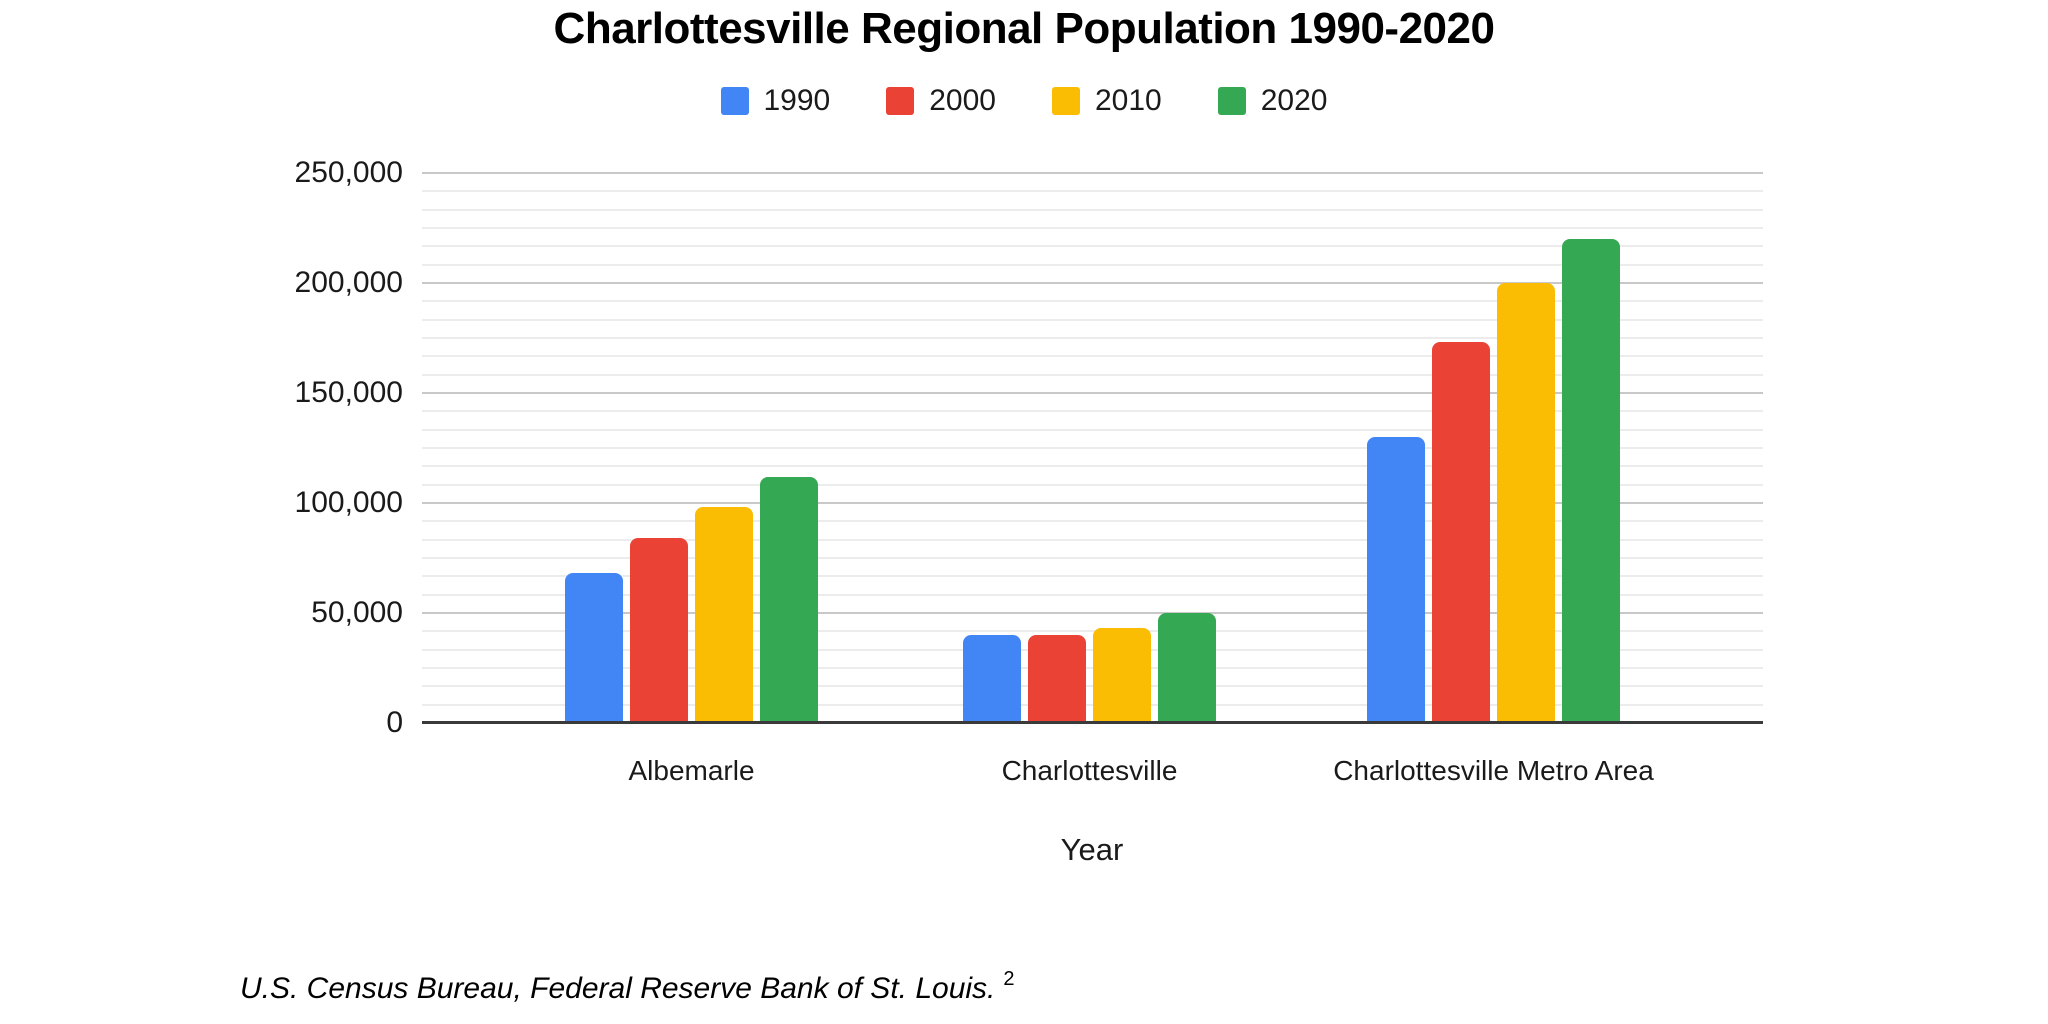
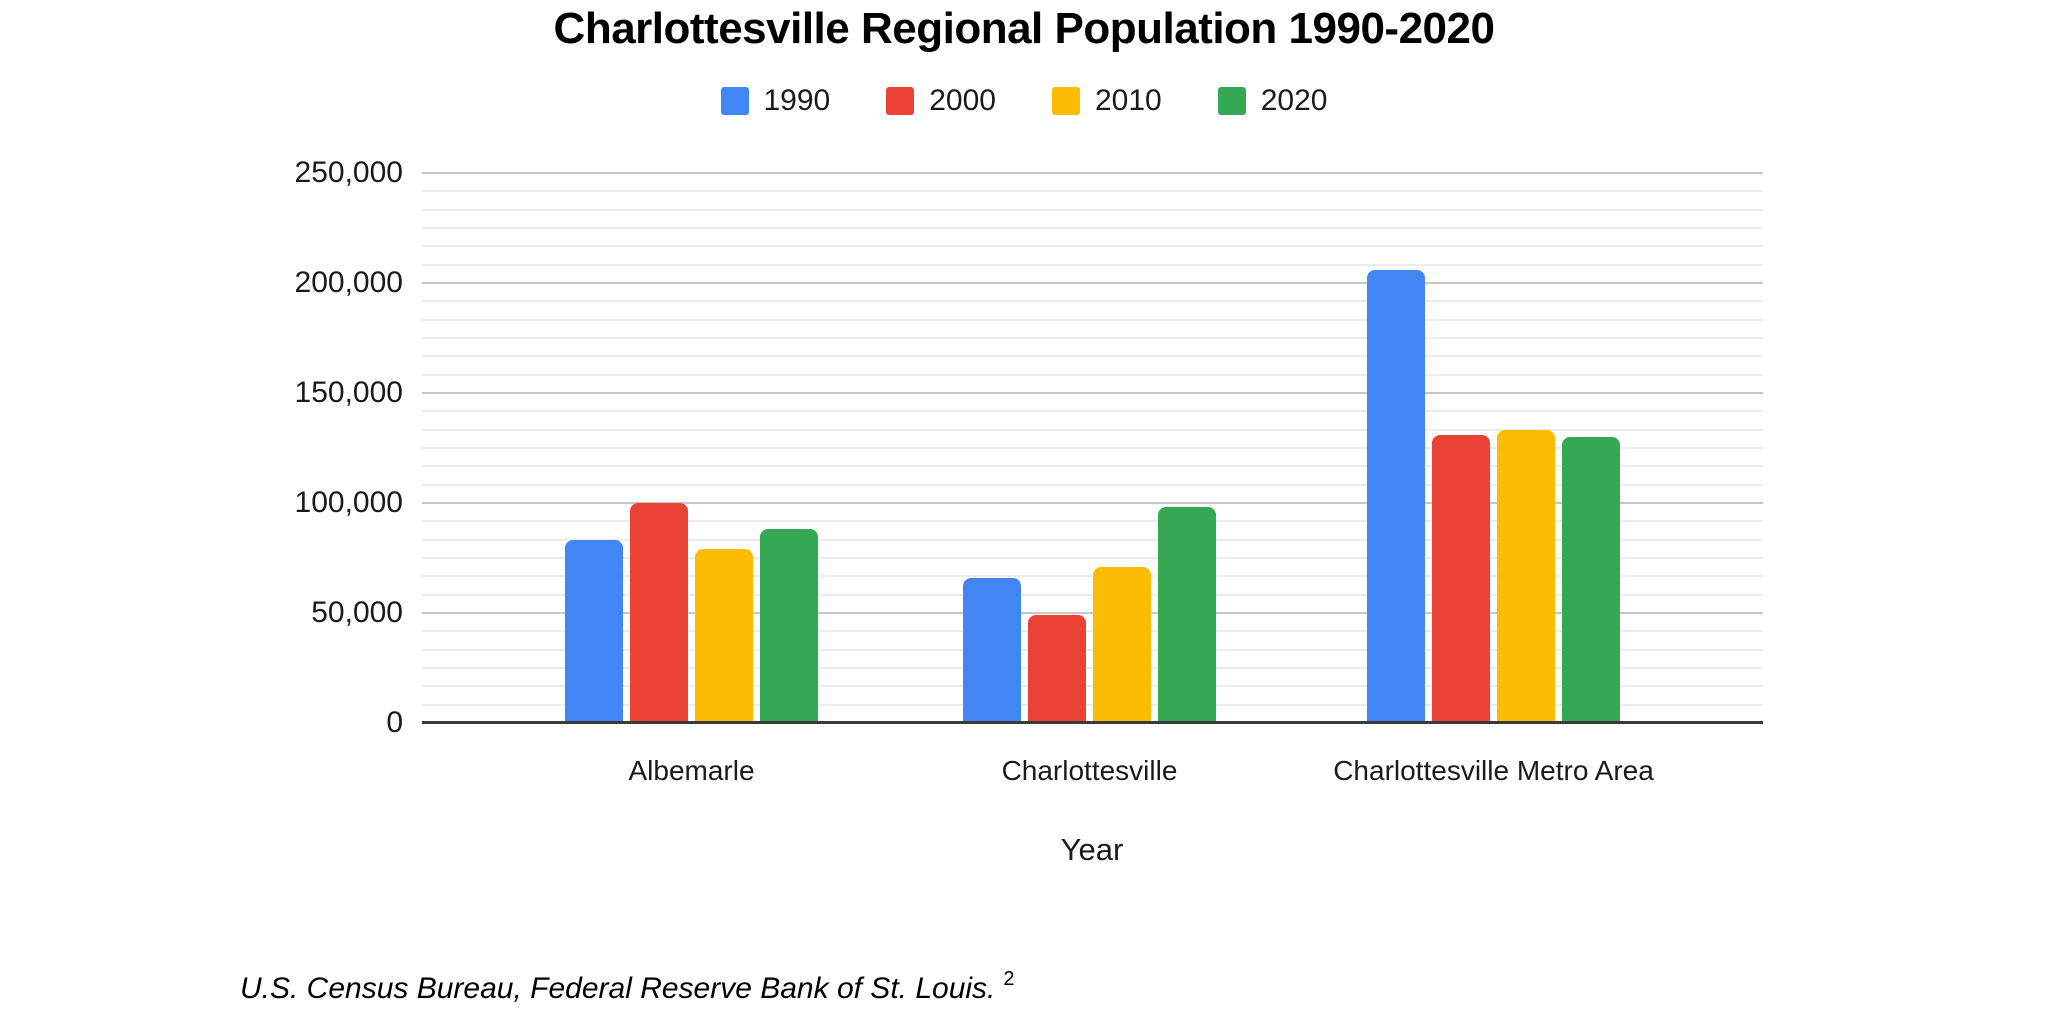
1990/Albemarle: 68000 -> 83000
2000/Albemarle: 84000 -> 100000
2010/Albemarle: 98000 -> 79000
2020/Albemarle: 112000 -> 88000
1990/Charlottesville: 40000 -> 66000
2000/Charlottesville: 40000 -> 49000
2010/Charlottesville: 43000 -> 71000
2020/Charlottesville: 50000 -> 98000
1990/Charlottesville Metro Area: 130000 -> 206000
2000/Charlottesville Metro Area: 173000 -> 131000
2010/Charlottesville Metro Area: 200000 -> 133000
2020/Charlottesville Metro Area: 220000 -> 130000
